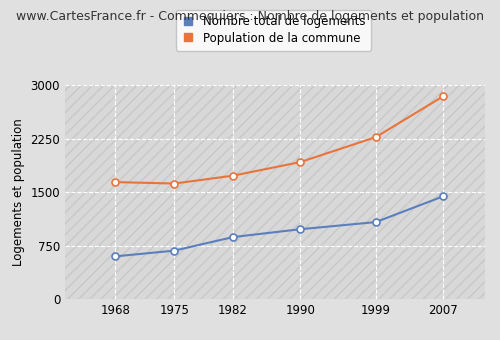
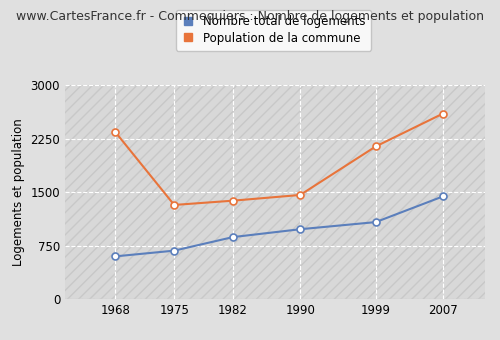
Population de la commune/1968: 1640 -> 2340
Population de la commune/1975: 1620 -> 1320
Population de la commune/1982: 1730 -> 1380
Population de la commune/1990: 1920 -> 1460
Population de la commune/1999: 2270 -> 2140
Population de la commune/2007: 2840 -> 2600
